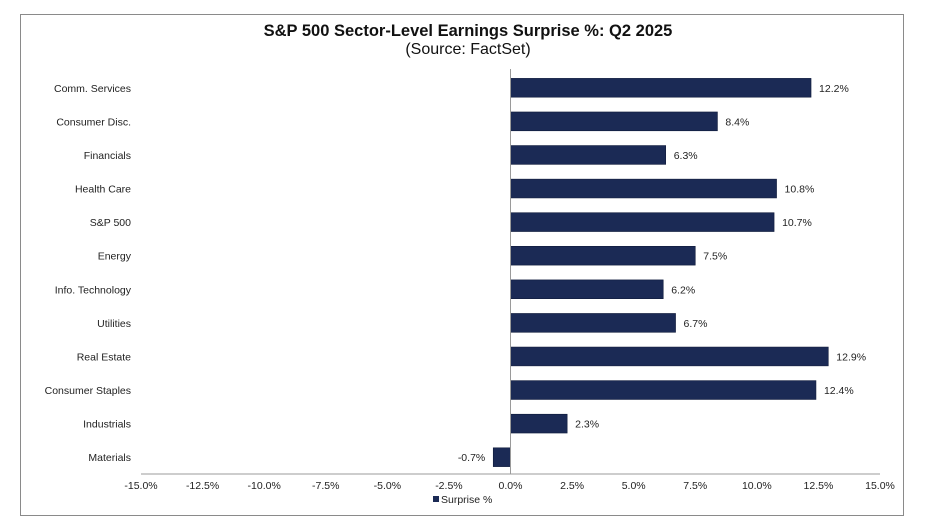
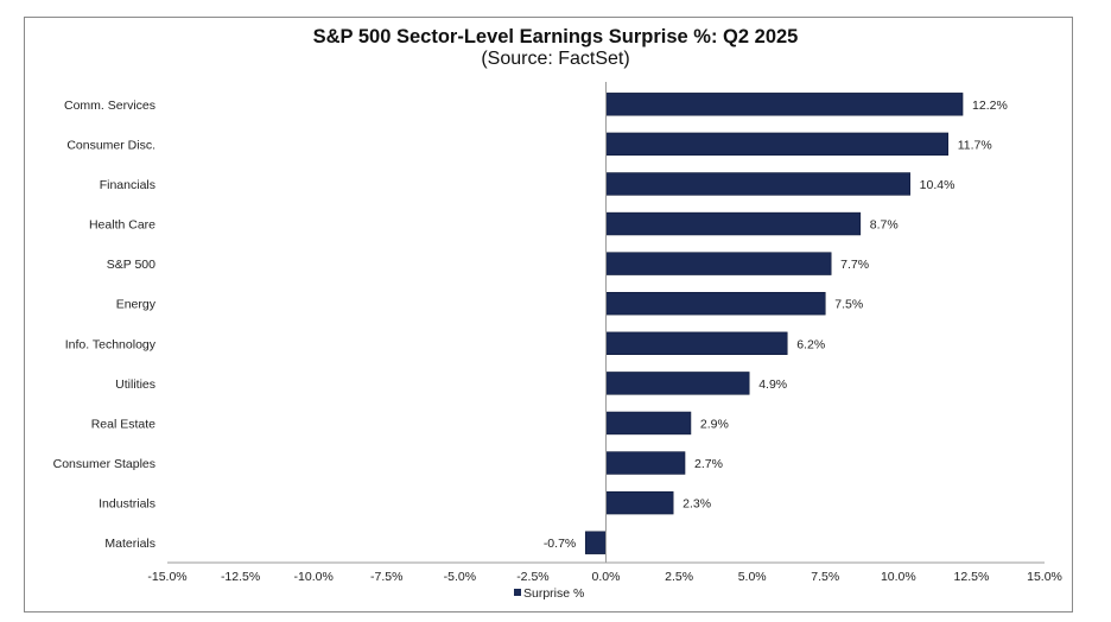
Consumer Disc.: 8.4% -> 11.7%
Financials: 6.3% -> 10.4%
Health Care: 10.8% -> 8.7%
S&P 500: 10.7% -> 7.7%
Utilities: 6.7% -> 4.9%
Real Estate: 12.9% -> 2.9%
Consumer Staples: 12.4% -> 2.7%
